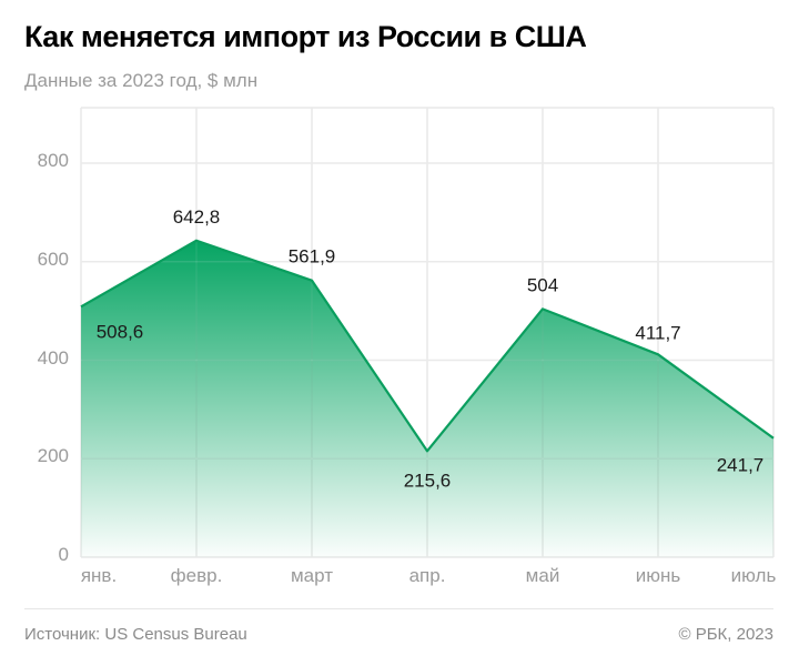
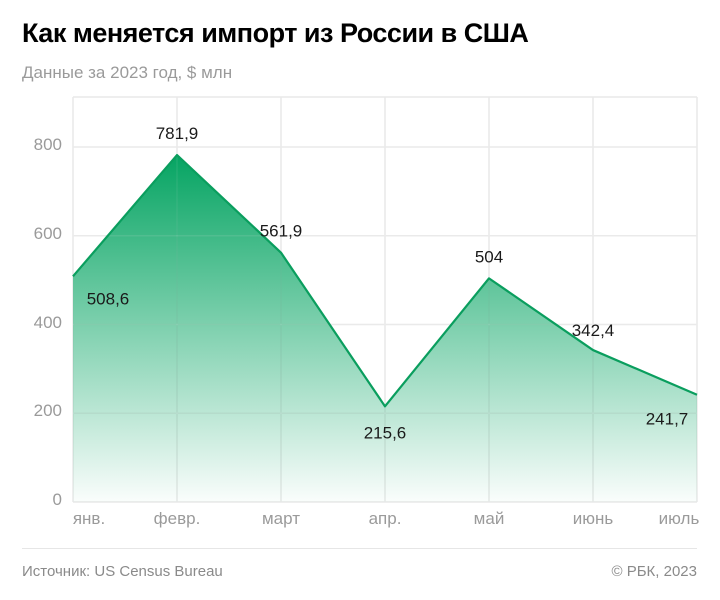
февр.: 642,8 -> 781,9
июнь: 411,7 -> 342,4
